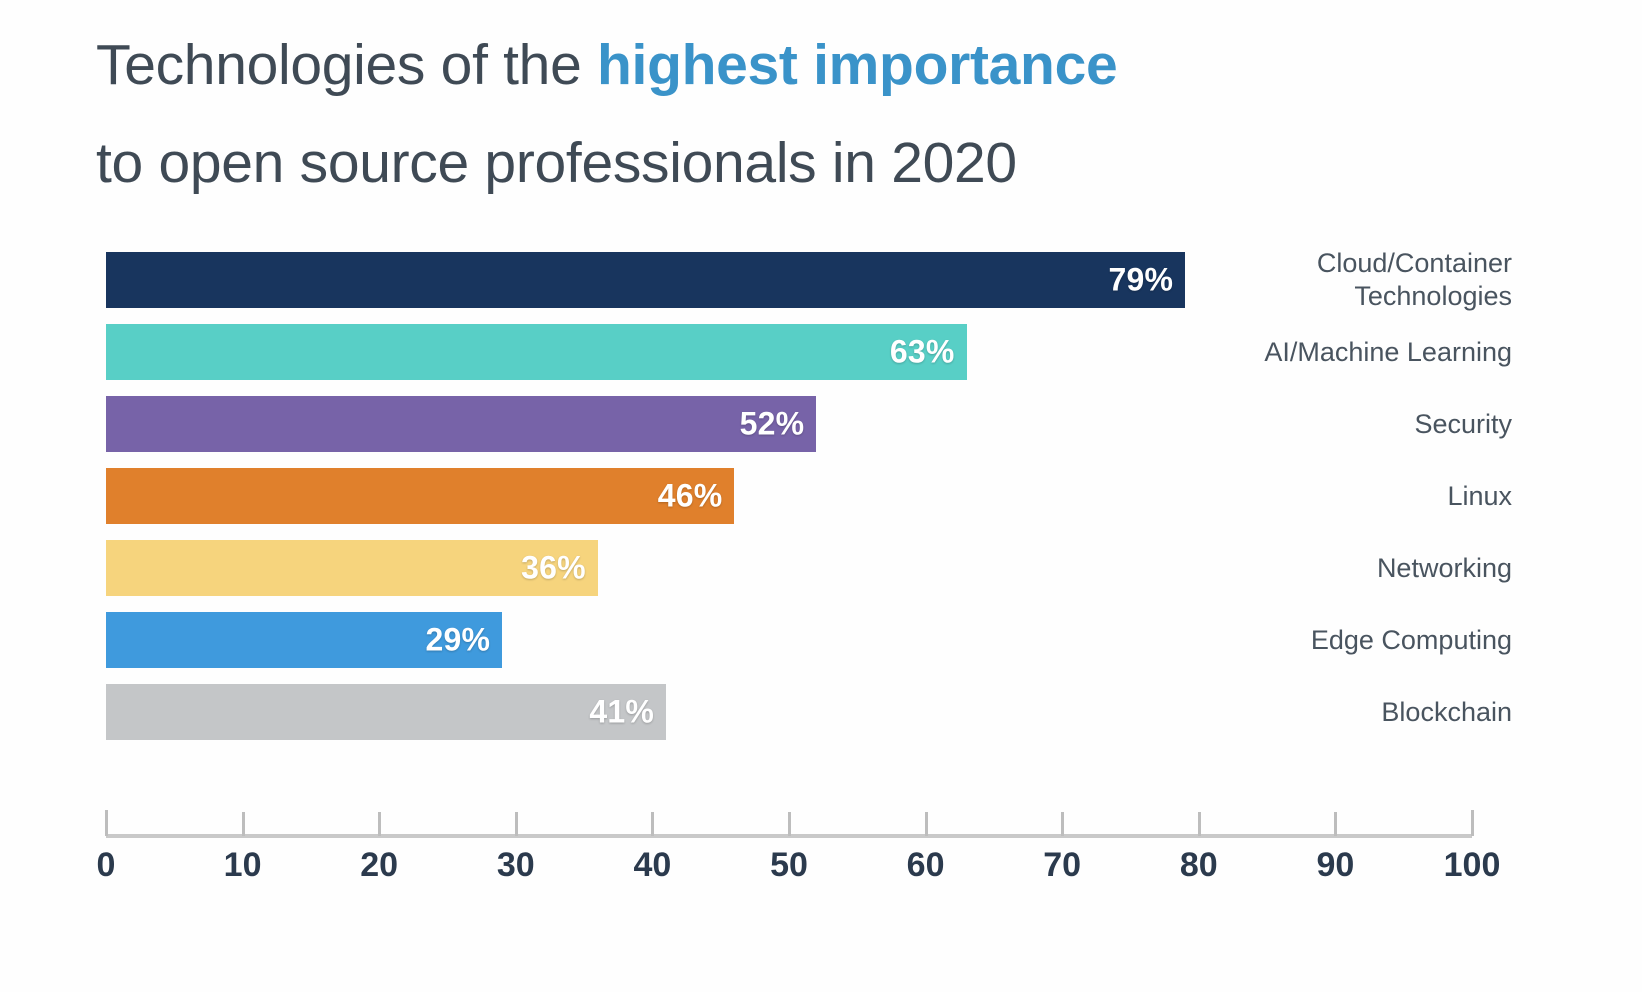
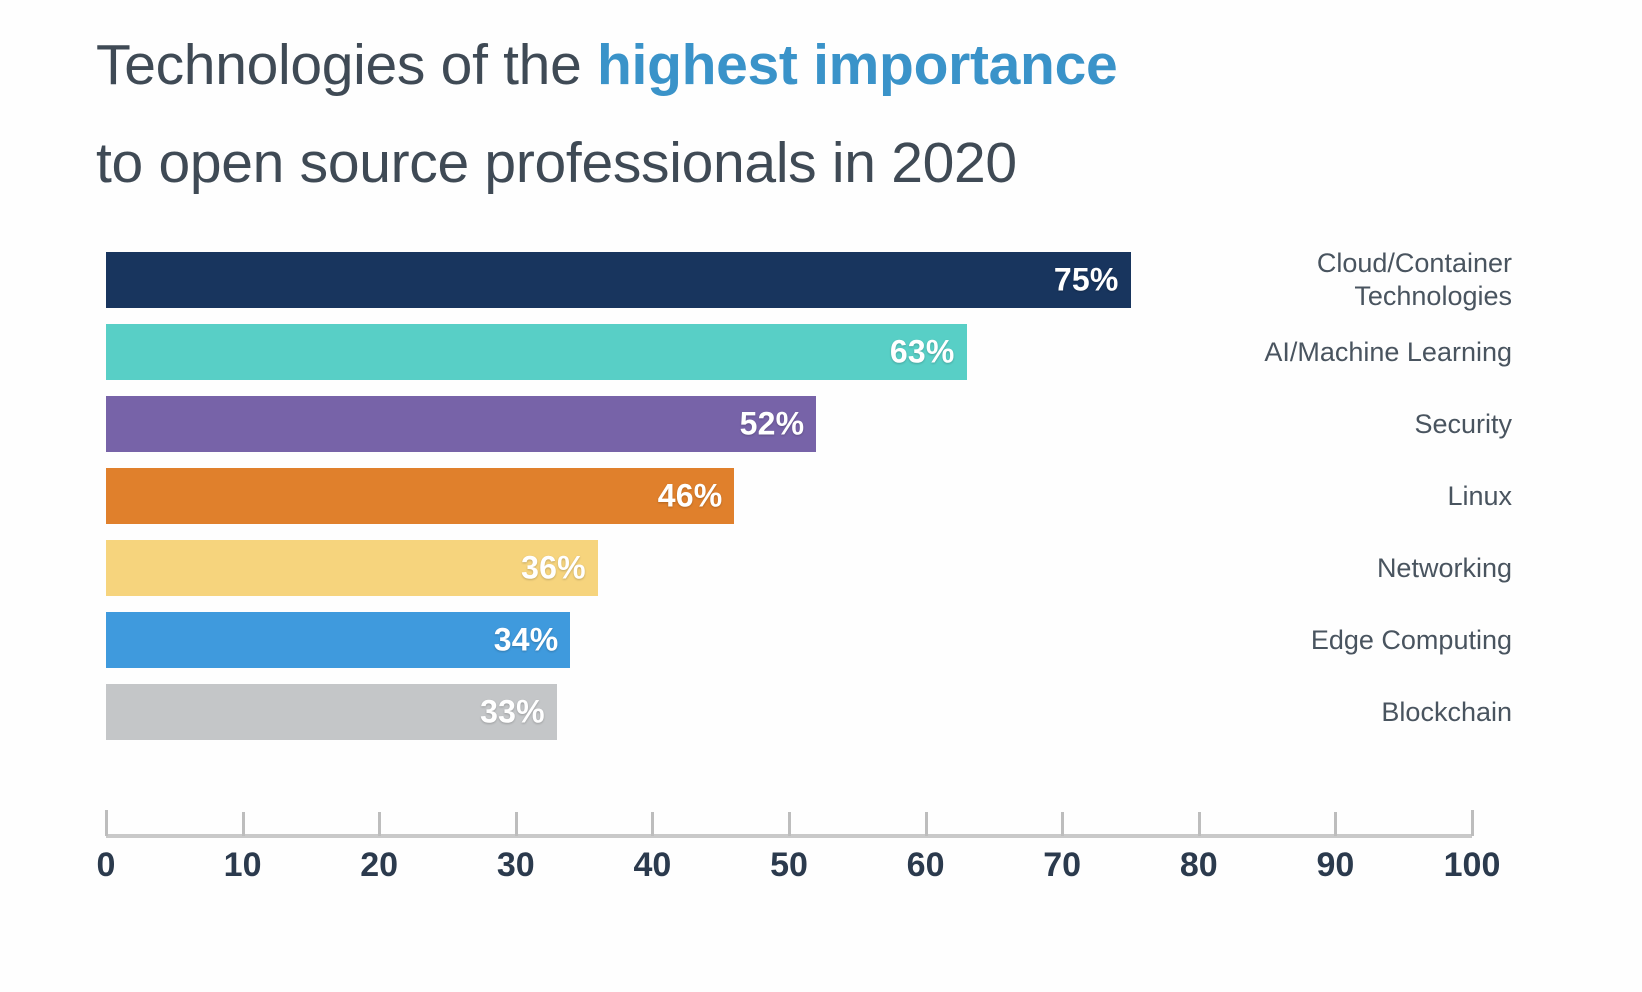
Cloud/Container Technologies: 79% -> 75%
Edge Computing: 29% -> 34%
Blockchain: 41% -> 33%
